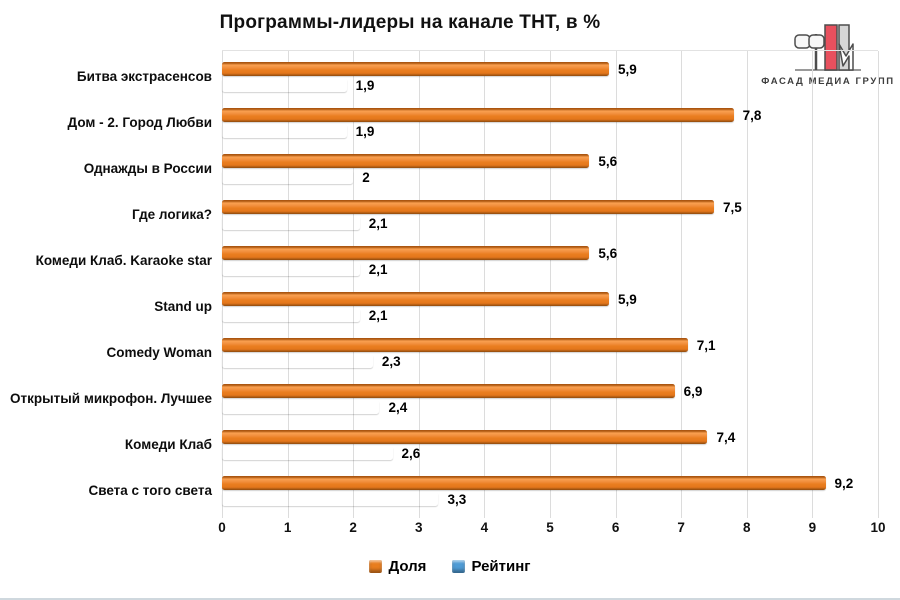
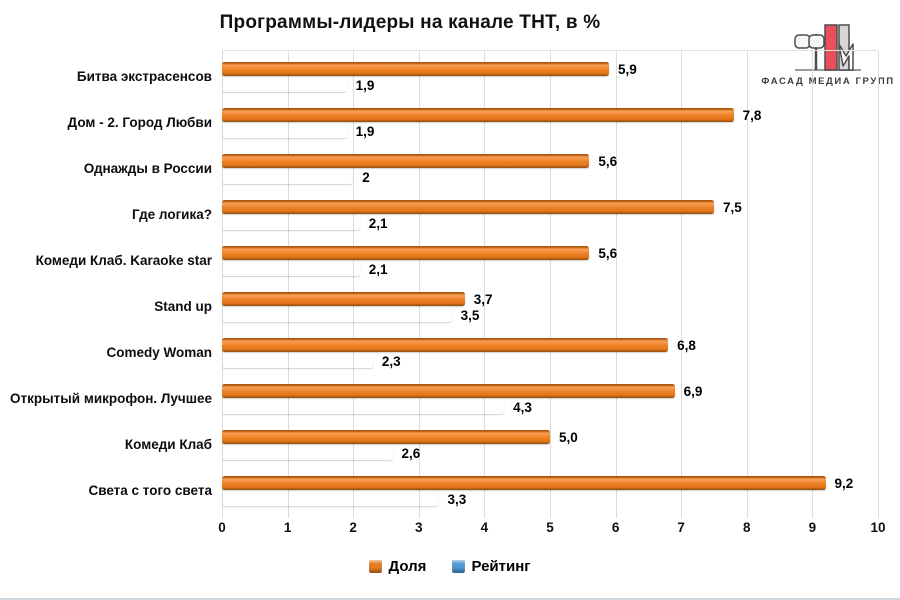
Доля/Stand up: 5,9 -> 3,7
Рейтинг/Stand up: 2,1 -> 3,5
Доля/Comedy Woman: 7,1 -> 6,8
Рейтинг/Открытый микрофон. Лучшее: 2,4 -> 4,3
Доля/Комеди Клаб: 7,4 -> 5,0
